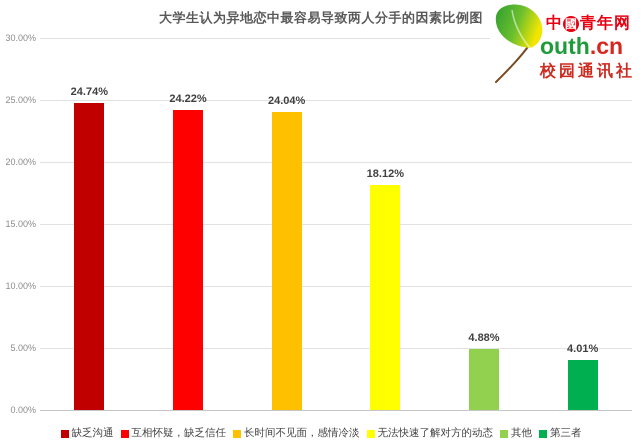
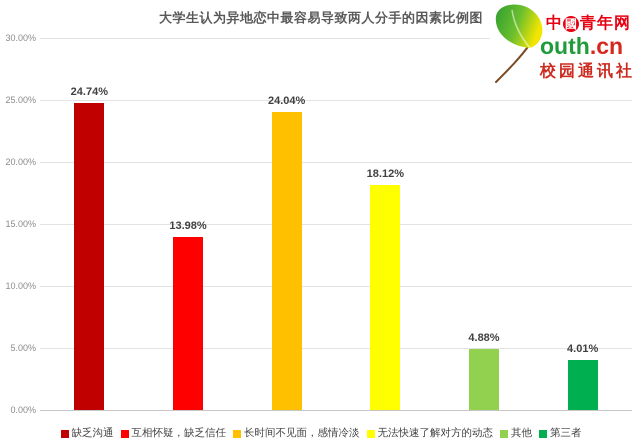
互相怀疑，缺乏信任: 24.22% -> 13.98%
